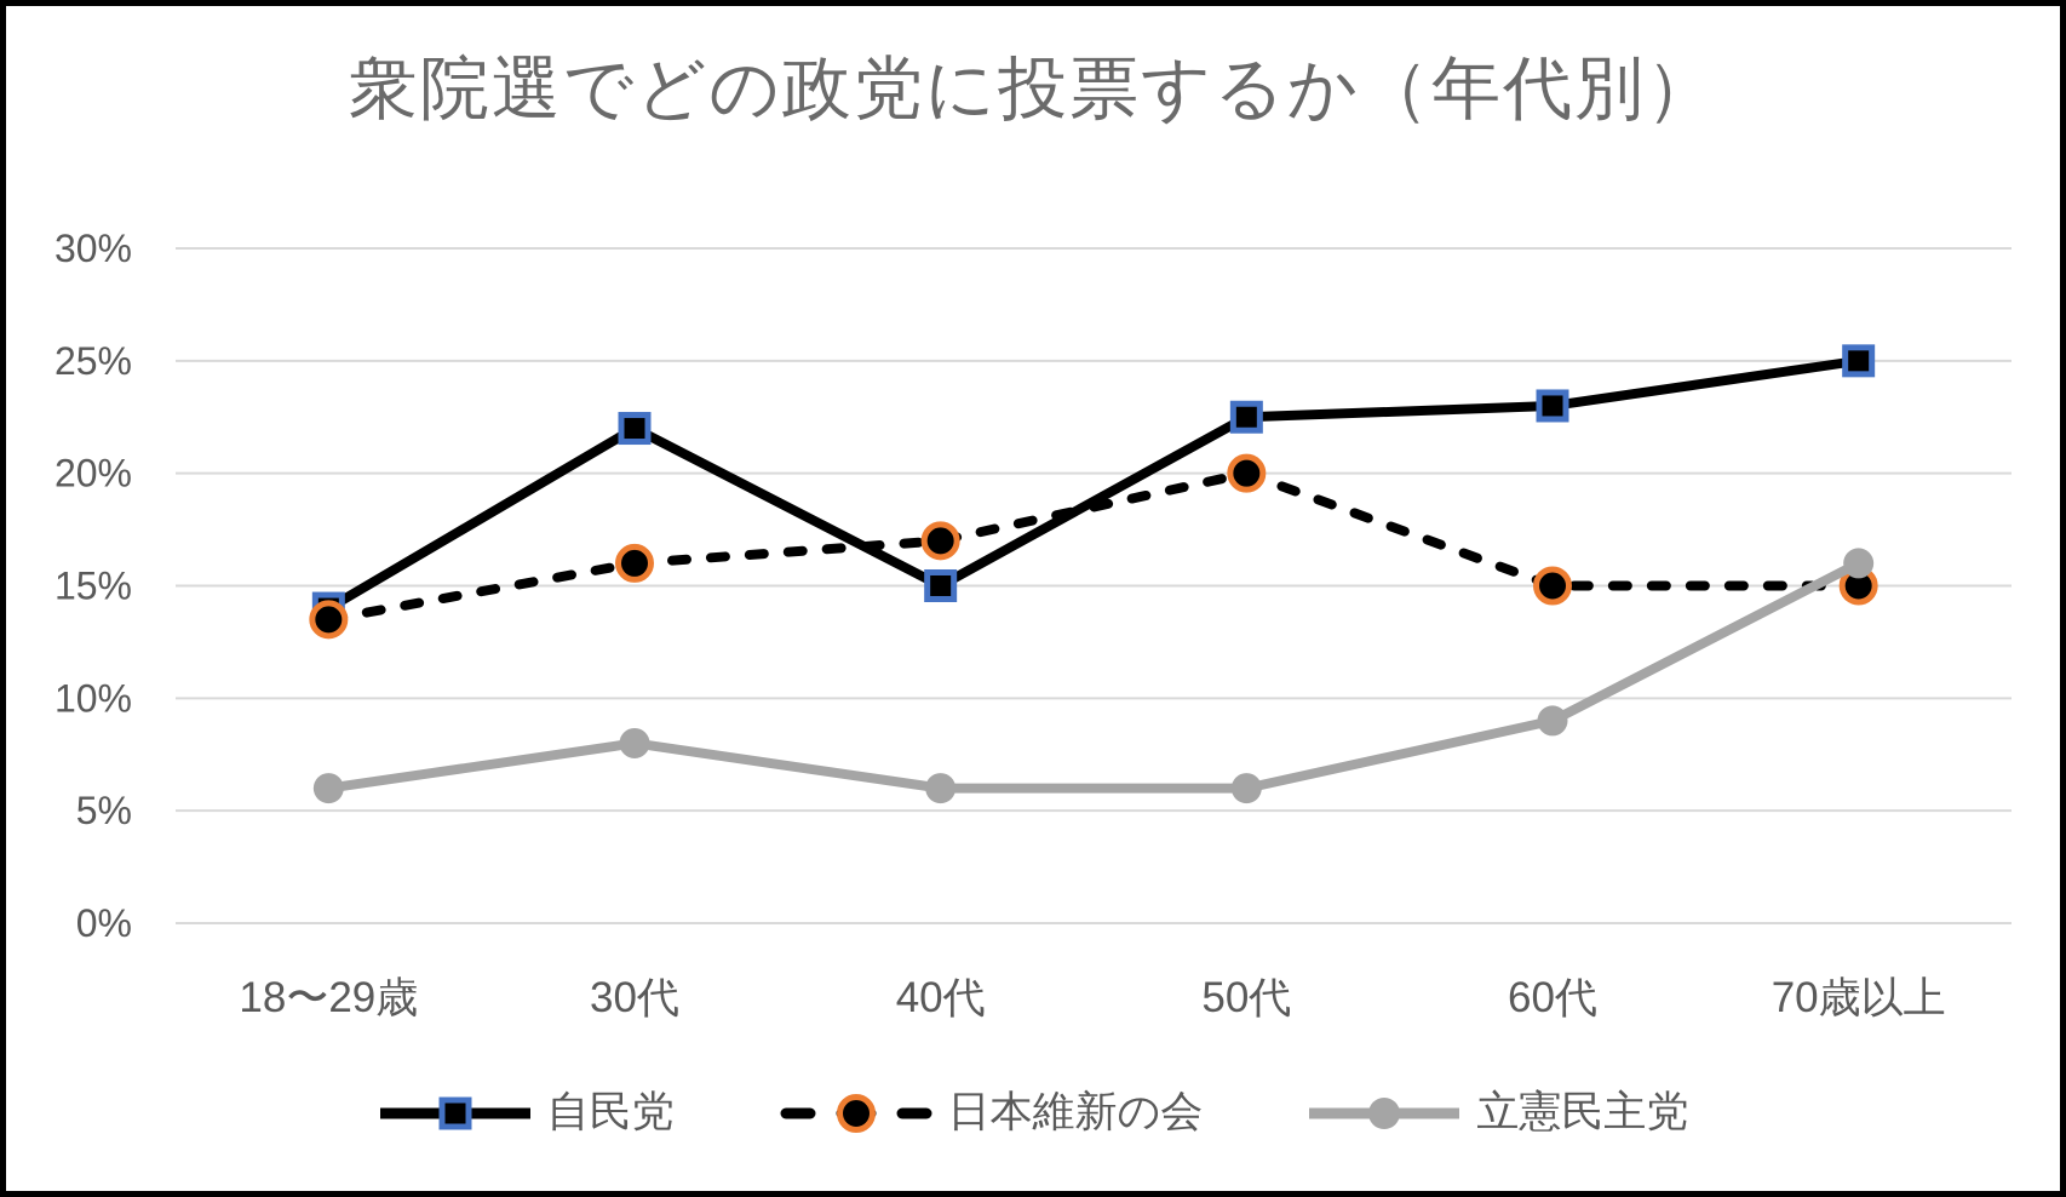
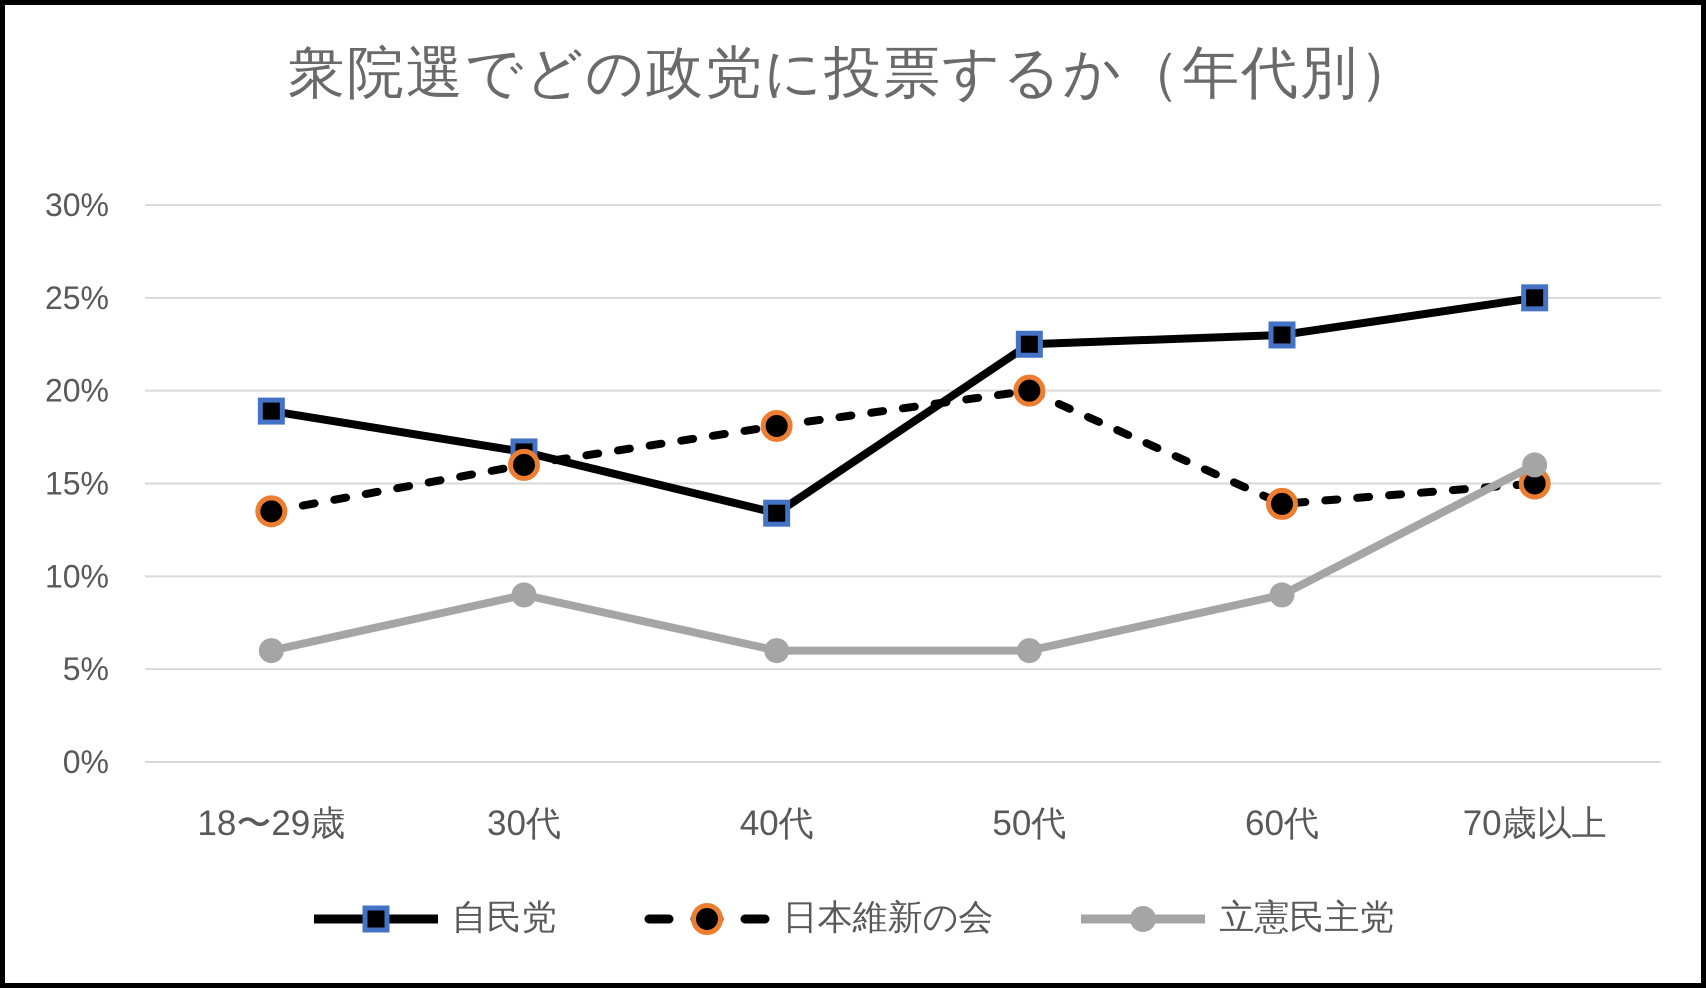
自民党/18〜29歳: 14.0% -> 18.9%
自民党/30代: 22.0% -> 16.7%
立憲民主党/30代: 8% -> 9%
自民党/40代: 15.0% -> 13.4%
日本維新の会/40代: 17.0% -> 18.1%
日本維新の会/60代: 15.0% -> 13.9%
